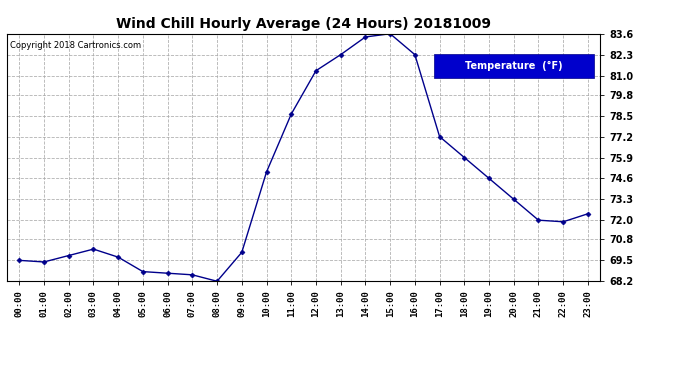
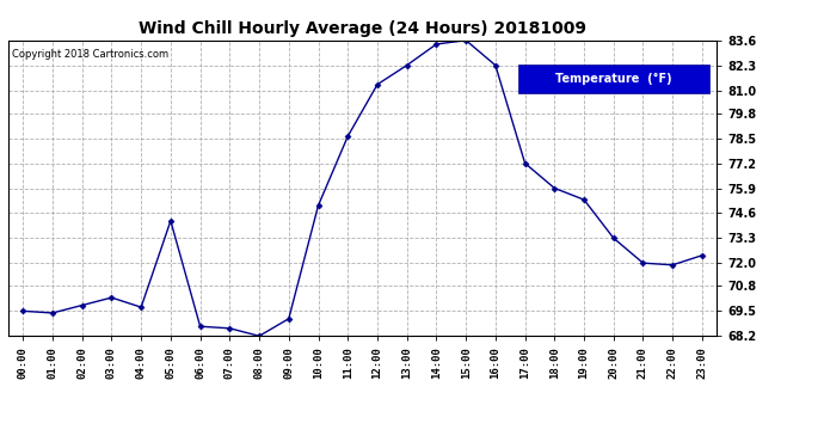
05:00: 68.8 -> 74.2
09:00: 70.0 -> 69.1
19:00: 74.6 -> 75.3
